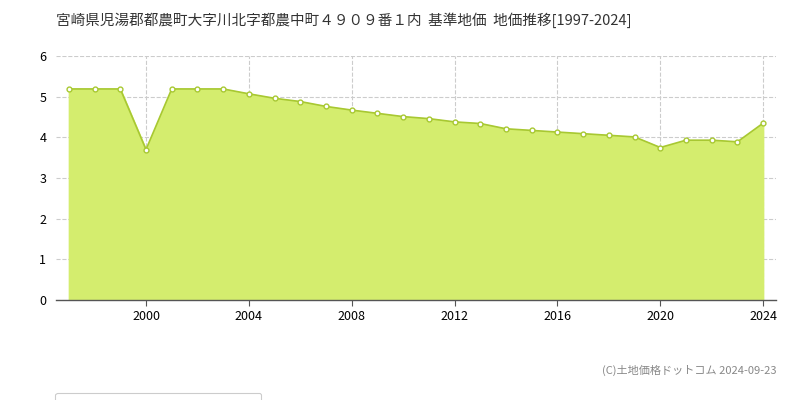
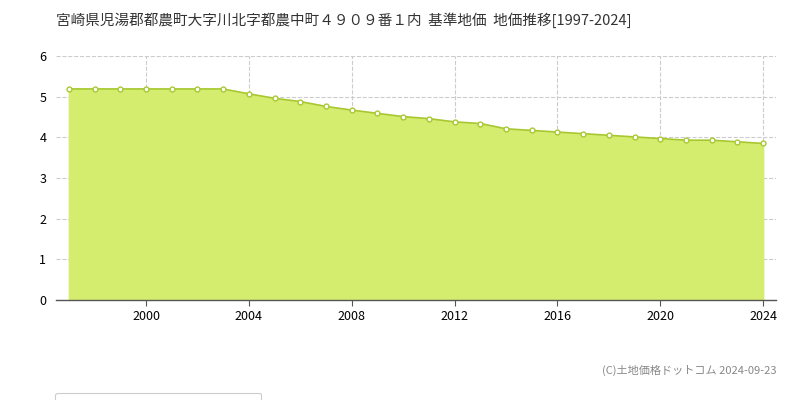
2000: 3.70 -> 5.19
2020: 3.75 -> 3.97
2024: 4.35 -> 3.85
